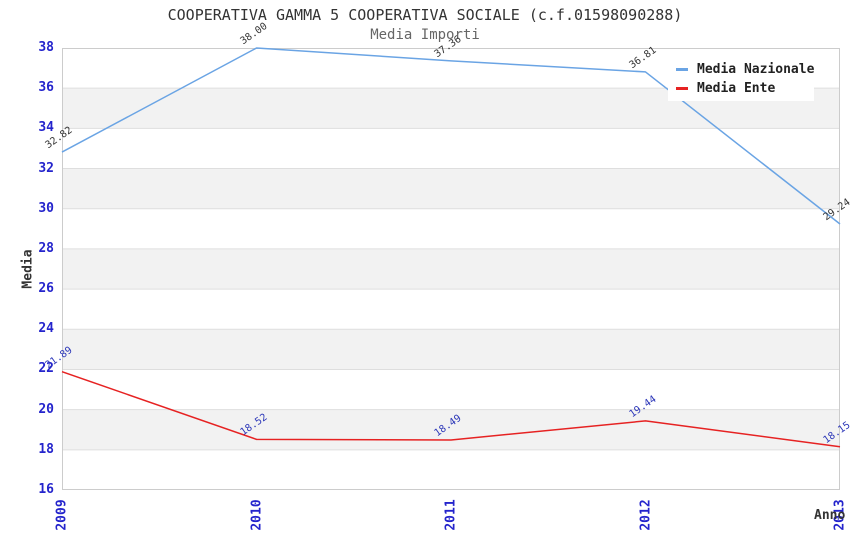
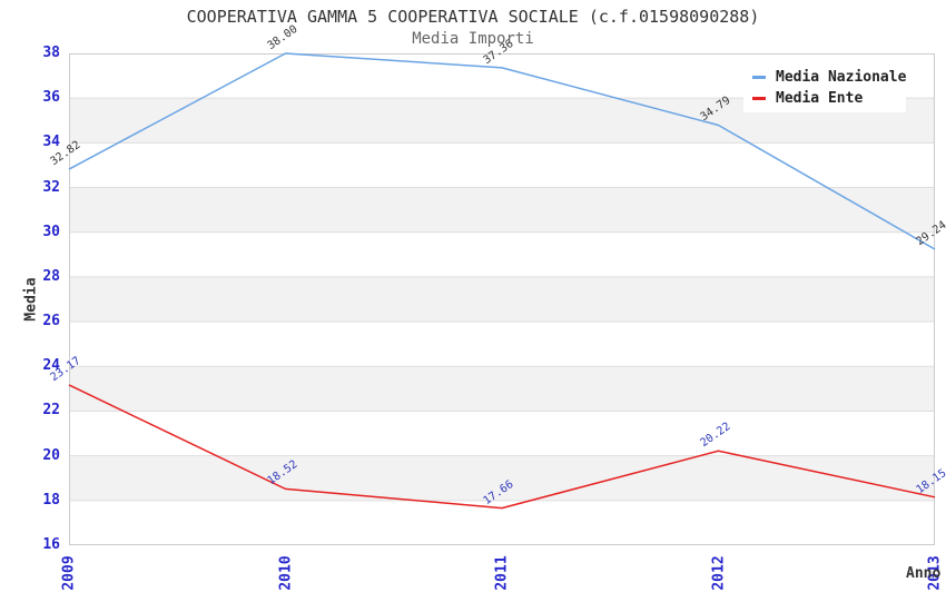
Media Ente/2009: 21.89 -> 23.17
Media Ente/2011: 18.49 -> 17.66
Media Nazionale/2012: 36.81 -> 34.79
Media Ente/2012: 19.44 -> 20.22
